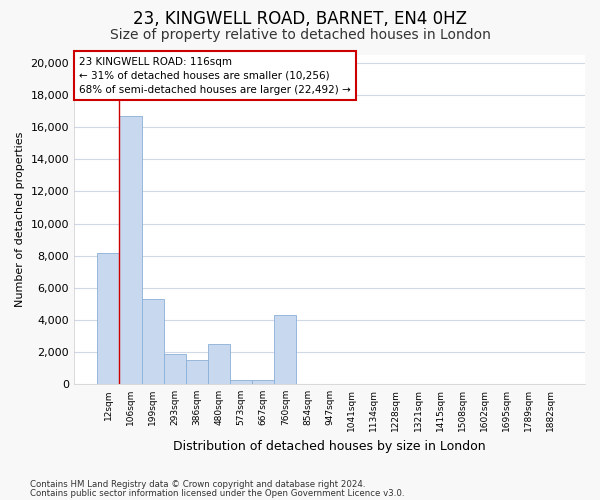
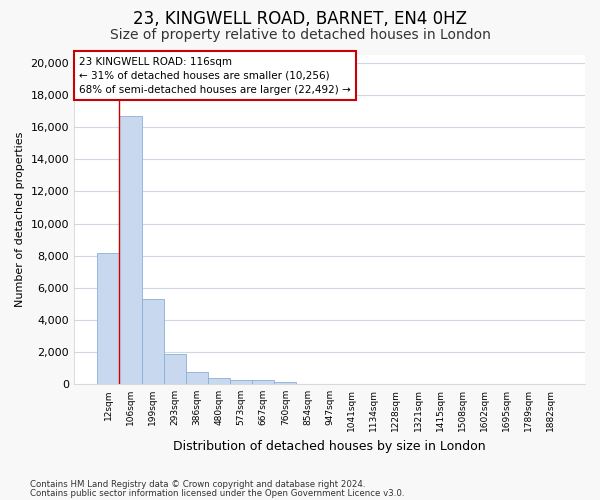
386sqm: 1,500 -> 800
480sqm: 2,500 -> 400
760sqm: 4,300 -> 200
